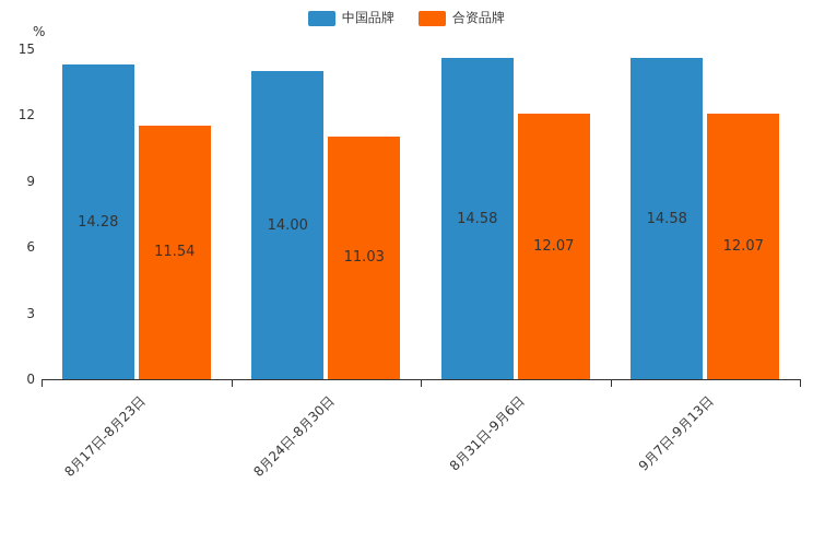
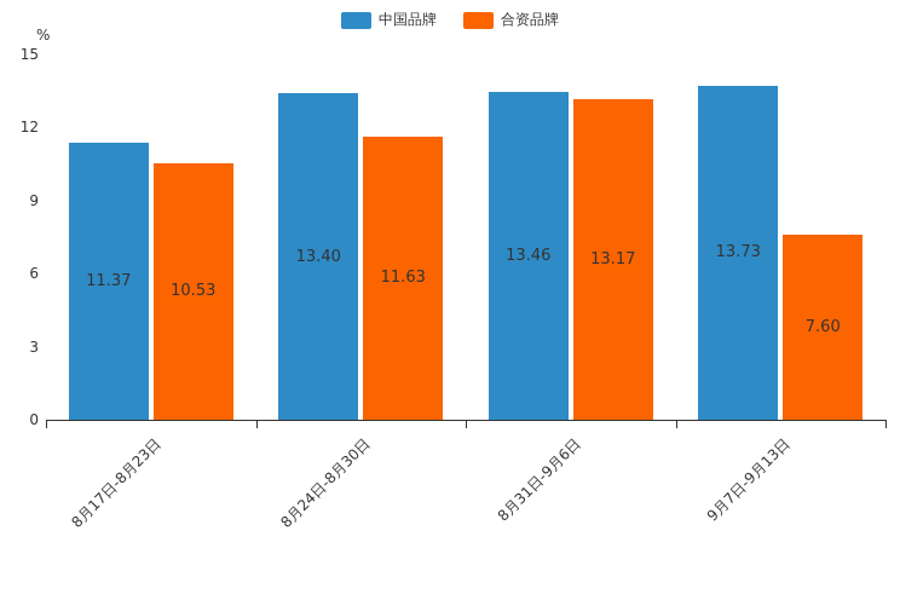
中国品牌/8月17日-8月23日: 14.28 -> 11.37
合资品牌/8月17日-8月23日: 11.54 -> 10.53
中国品牌/8月24日-8月30日: 14.00 -> 13.40
合资品牌/8月24日-8月30日: 11.03 -> 11.63
中国品牌/8月31日-9月6日: 14.58 -> 13.46
合资品牌/8月31日-9月6日: 12.07 -> 13.17
中国品牌/9月7日-9月13日: 14.58 -> 13.73
合资品牌/9月7日-9月13日: 12.07 -> 7.60
